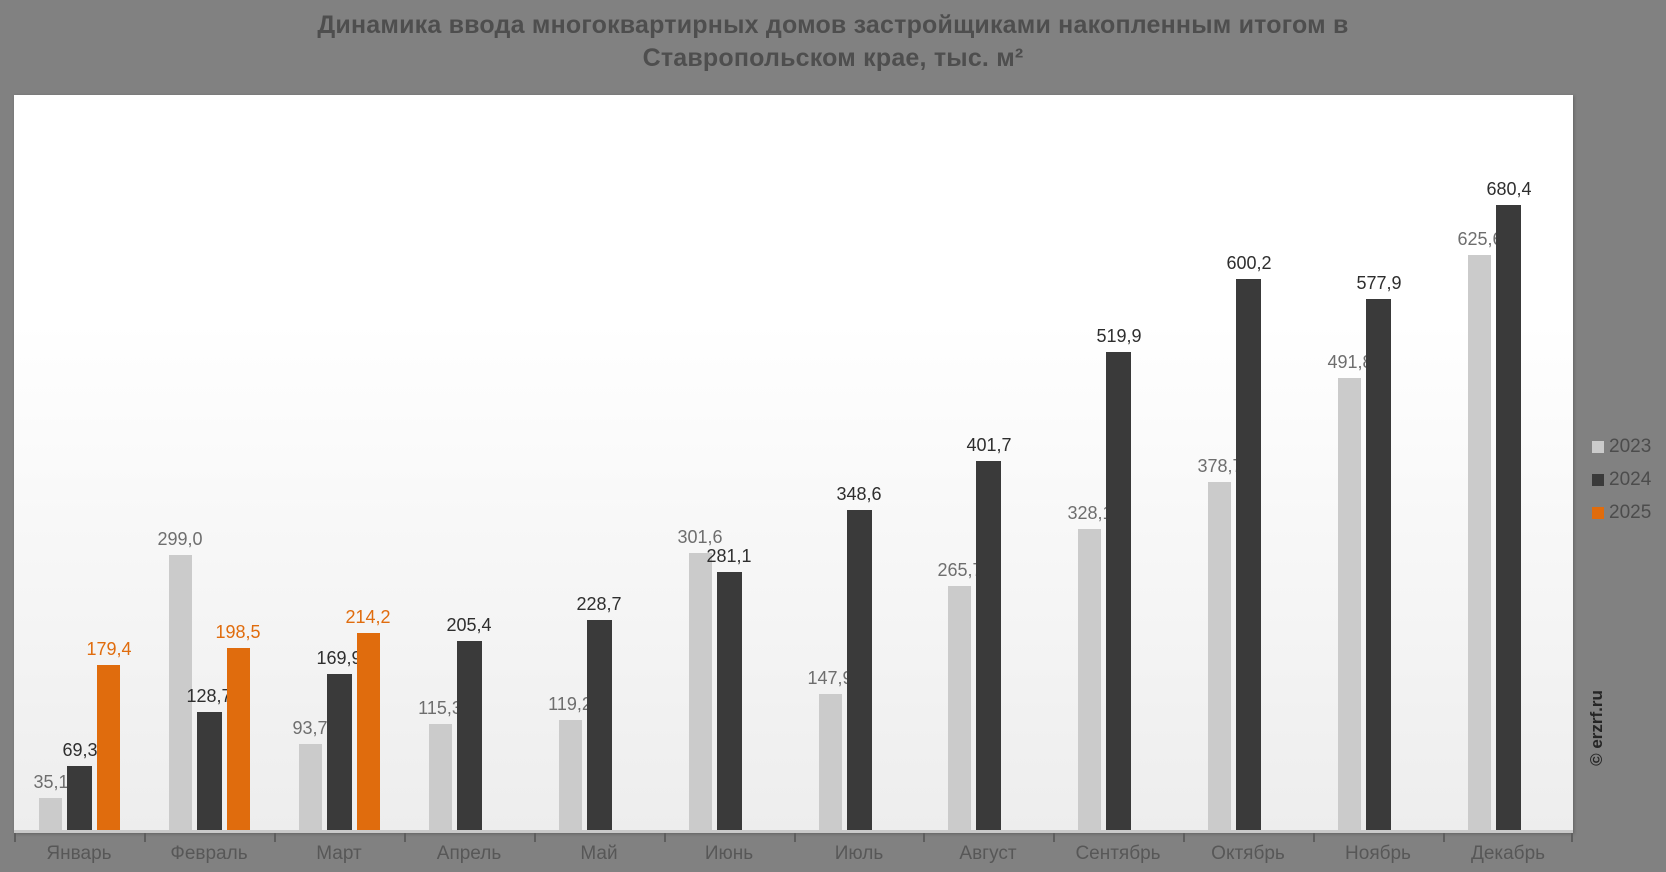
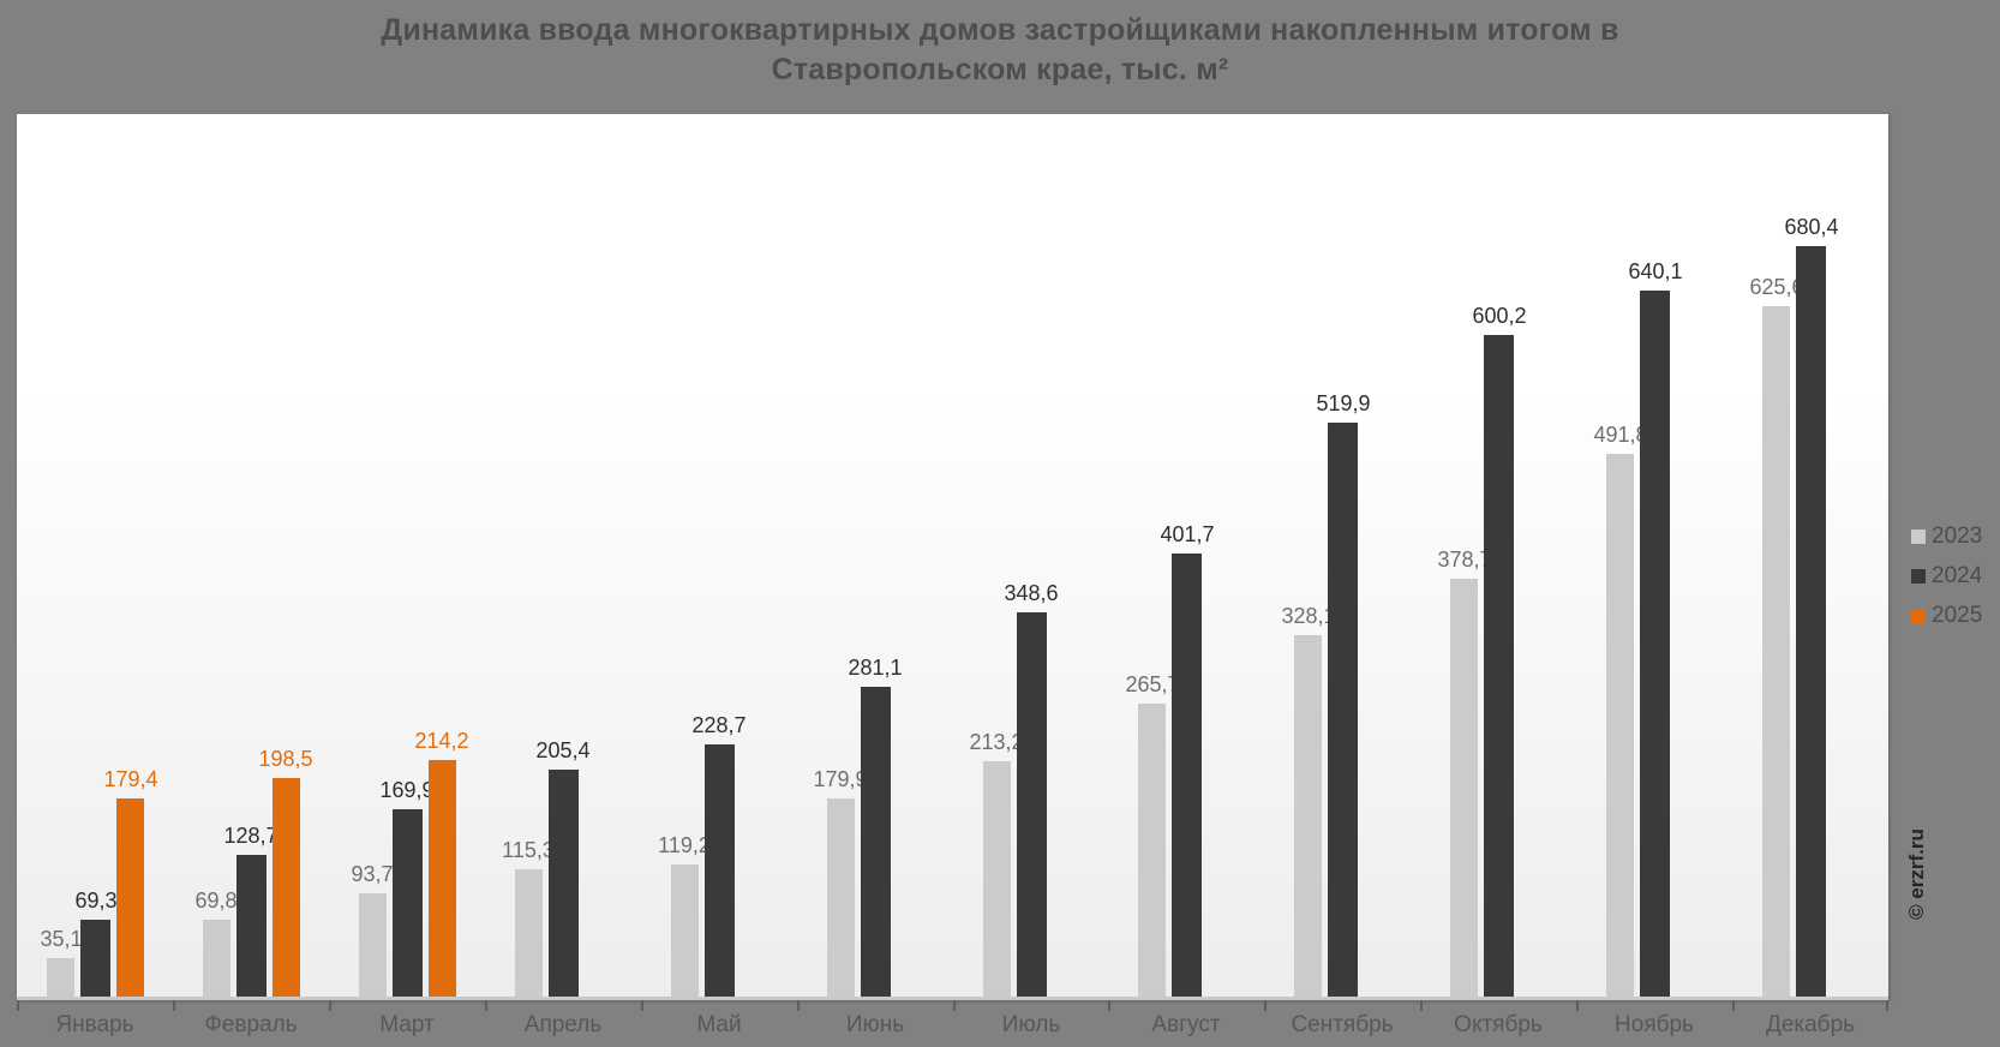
2023/Февраль: 299,0 -> 69,8
2023/Июнь: 301,6 -> 179,9
2023/Июль: 147,9 -> 213,2
2024/Ноябрь: 577,9 -> 640,1
